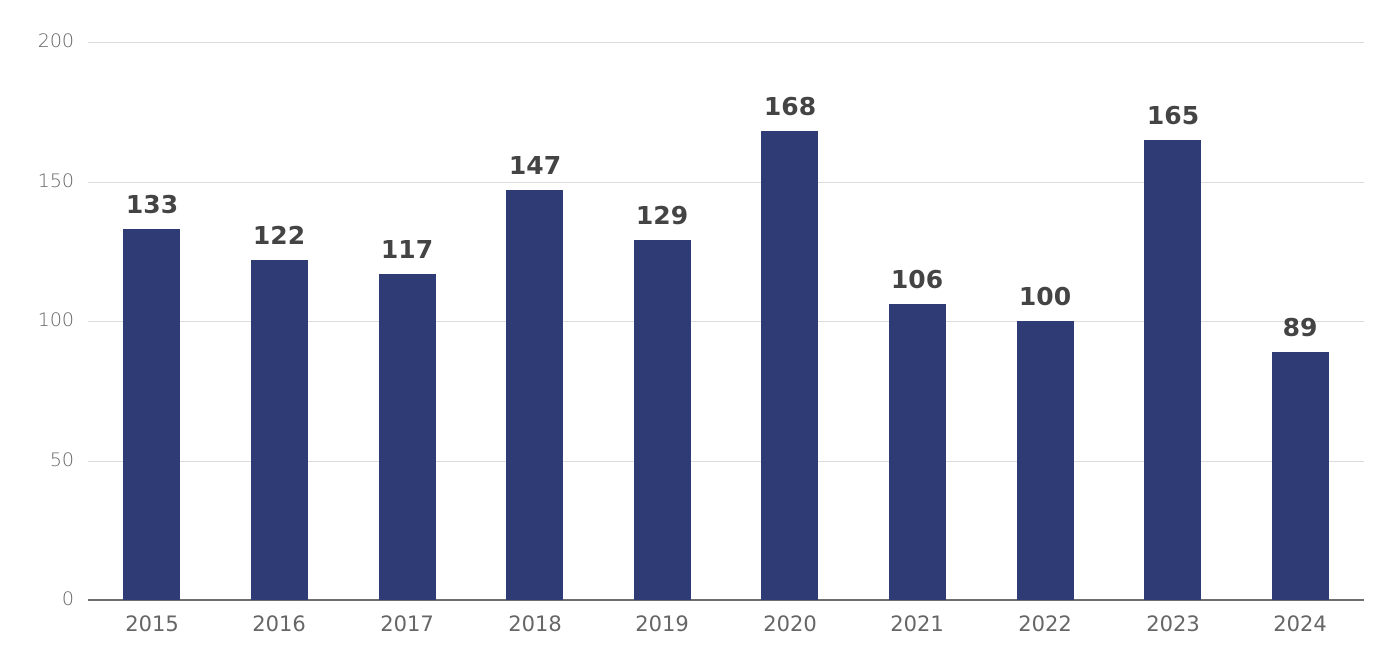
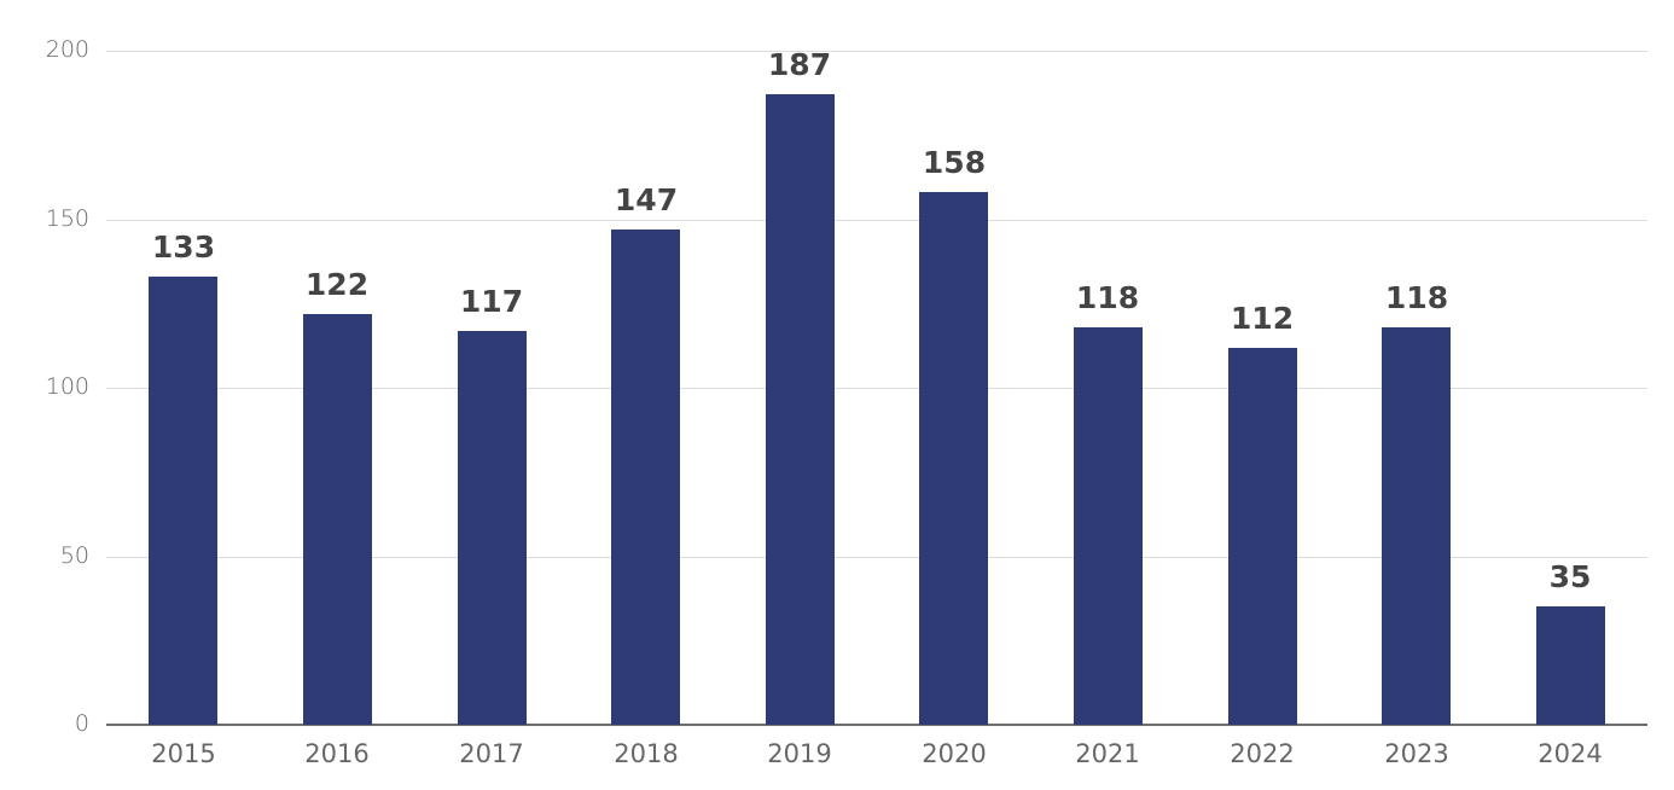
2019: 129 -> 187
2020: 168 -> 158
2021: 106 -> 118
2022: 100 -> 112
2023: 165 -> 118
2024: 89 -> 35
